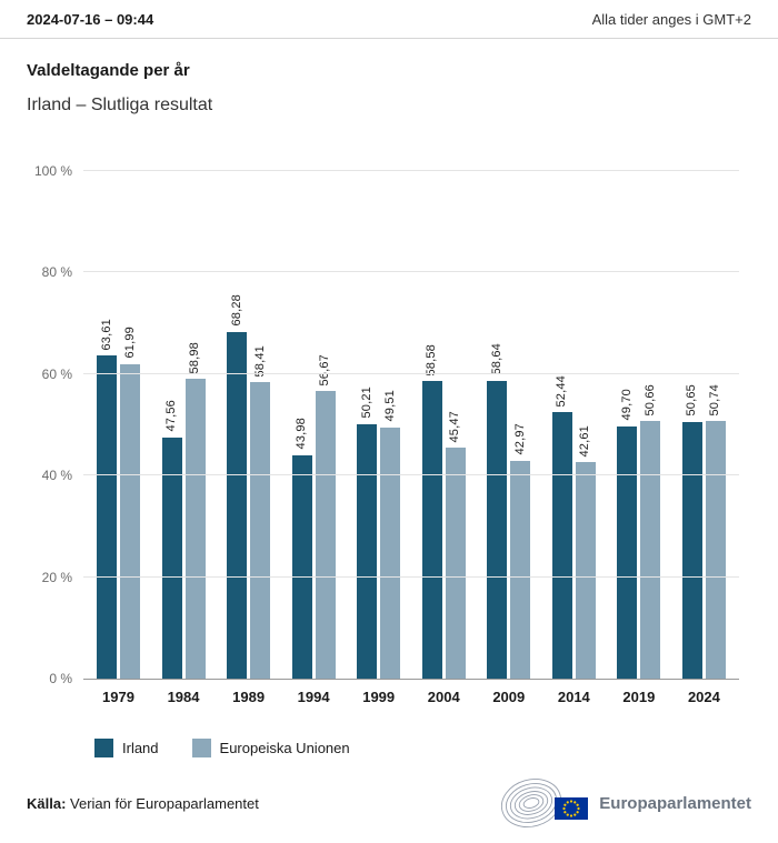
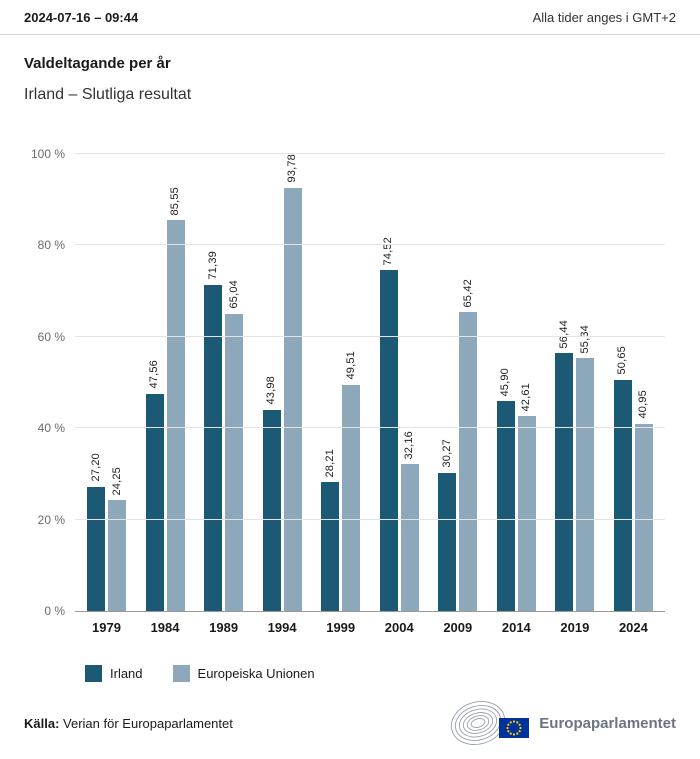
Irland/1979: 63,61 -> 27,20
Europeiska Unionen/1979: 61,99 -> 24,25
Europeiska Unionen/1984: 58,98 -> 85,55
Irland/1989: 68,28 -> 71,39
Europeiska Unionen/1989: 58,41 -> 65,04
Europeiska Unionen/1994: 56,67 -> 93,78
Irland/1999: 50,21 -> 28,21
Irland/2004: 58,58 -> 74,52
Europeiska Unionen/2004: 45,47 -> 32,16
Irland/2009: 58,64 -> 30,27
Europeiska Unionen/2009: 42,97 -> 65,42
Irland/2014: 52,44 -> 45,90
Irland/2019: 49,70 -> 56,44
Europeiska Unionen/2019: 50,66 -> 55,34
Europeiska Unionen/2024: 50,74 -> 40,95
